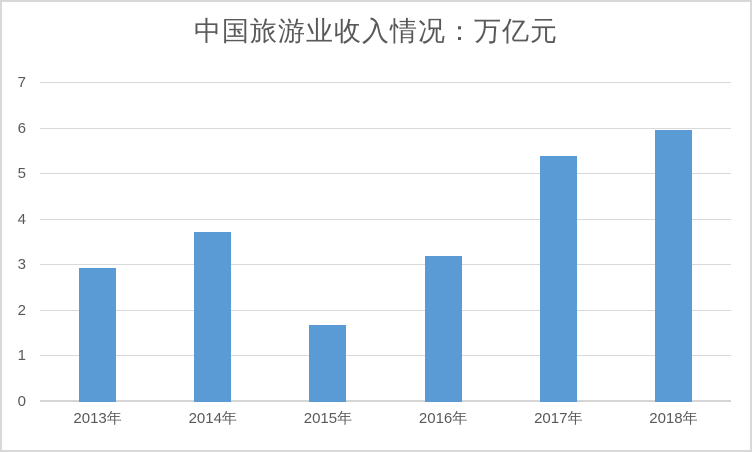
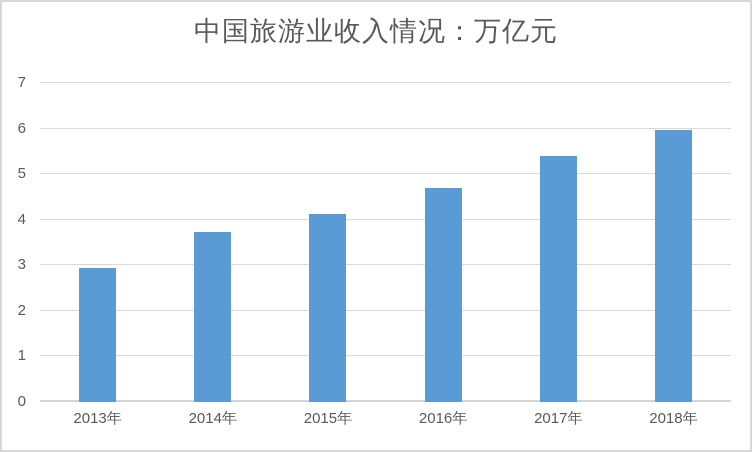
2015年: 1.7 -> 4.1
2016年: 3.2 -> 4.7
